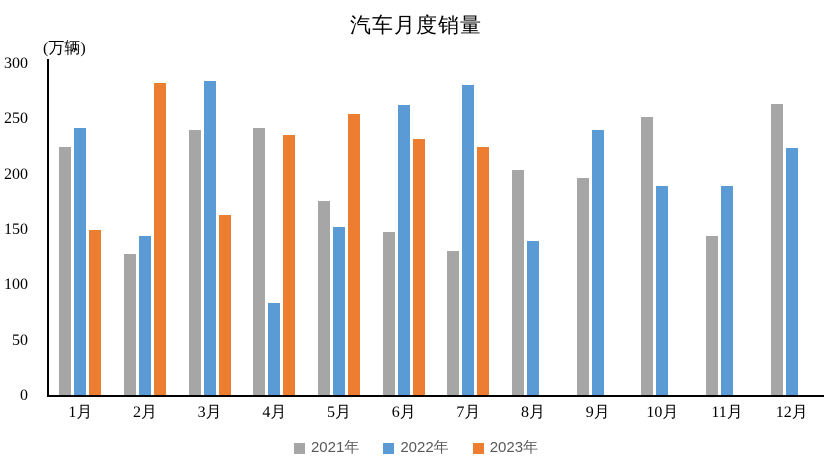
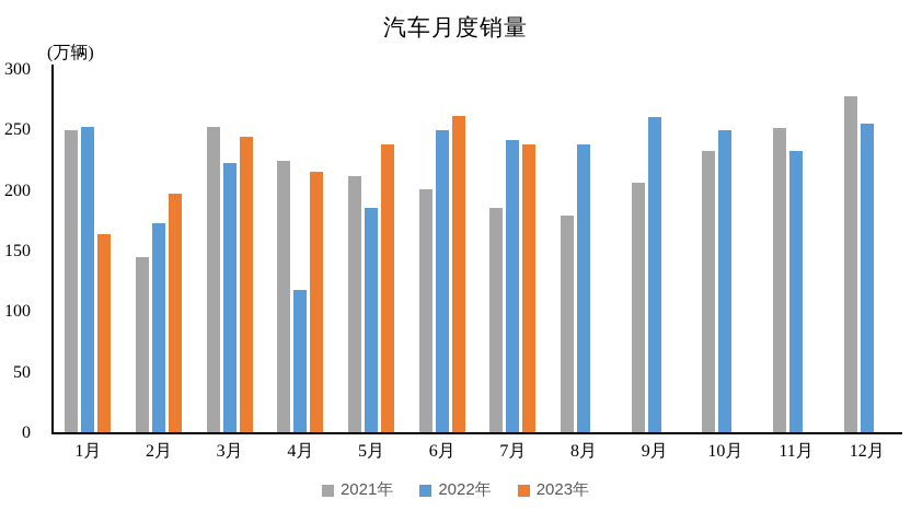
2021年/1月: 225 -> 250
2022年/1月: 242 -> 253
2023年/1月: 150 -> 165
2021年/2月: 128 -> 146
2022年/2月: 145 -> 174
2023年/2月: 283 -> 198
2021年/3月: 240 -> 253
2022年/3月: 285 -> 223
2023年/3月: 164 -> 245
2021年/4月: 242 -> 225
2022年/4月: 84 -> 118
2023年/4月: 236 -> 216
2021年/5月: 176 -> 213
2022年/5月: 153 -> 186
2023年/5月: 255 -> 238
2021年/6月: 148 -> 202
2022年/6月: 263 -> 250
2023年/6月: 232 -> 262
2021年/7月: 131 -> 186
2022年/7月: 281 -> 242
2023年/7月: 225 -> 239
2021年/8月: 204 -> 180
2022年/8月: 140 -> 238
2021年/9月: 197 -> 207
2022年/9月: 240 -> 261
2021年/10月: 252 -> 233
2022年/10月: 190 -> 250
2021年/11月: 145 -> 252
2022年/11月: 190 -> 233
2021年/12月: 264 -> 279
2022年/12月: 224 -> 256
